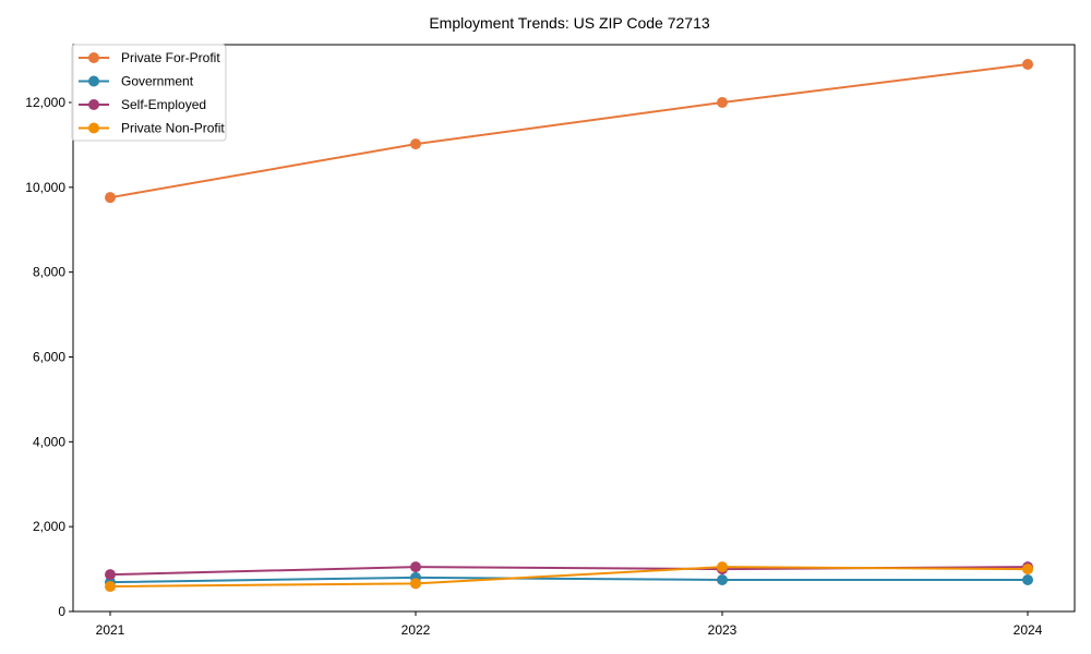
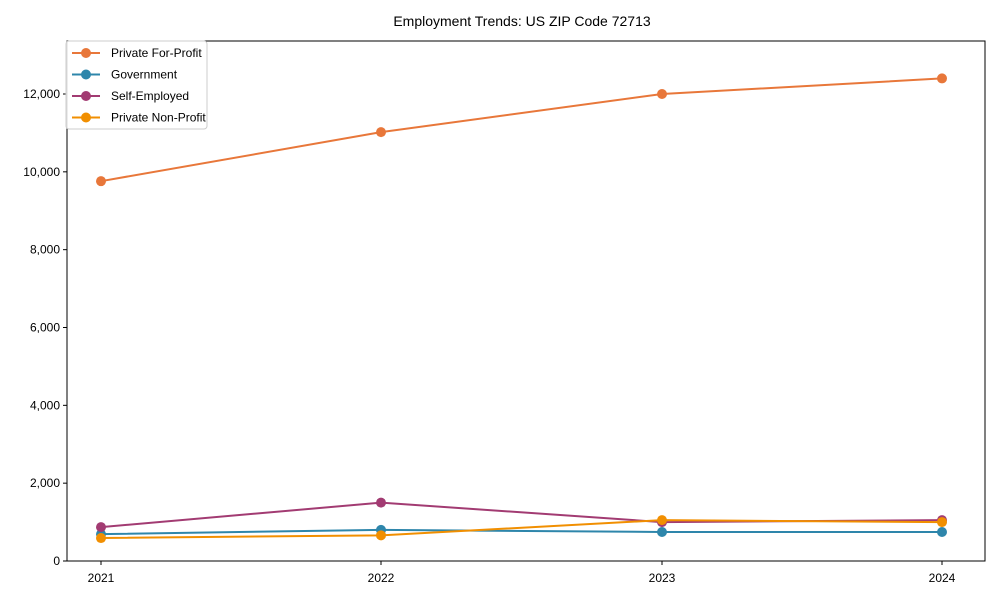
Self-Employed/2022: 1000 -> 1500
Private For-Profit/2024: 12900 -> 12400
